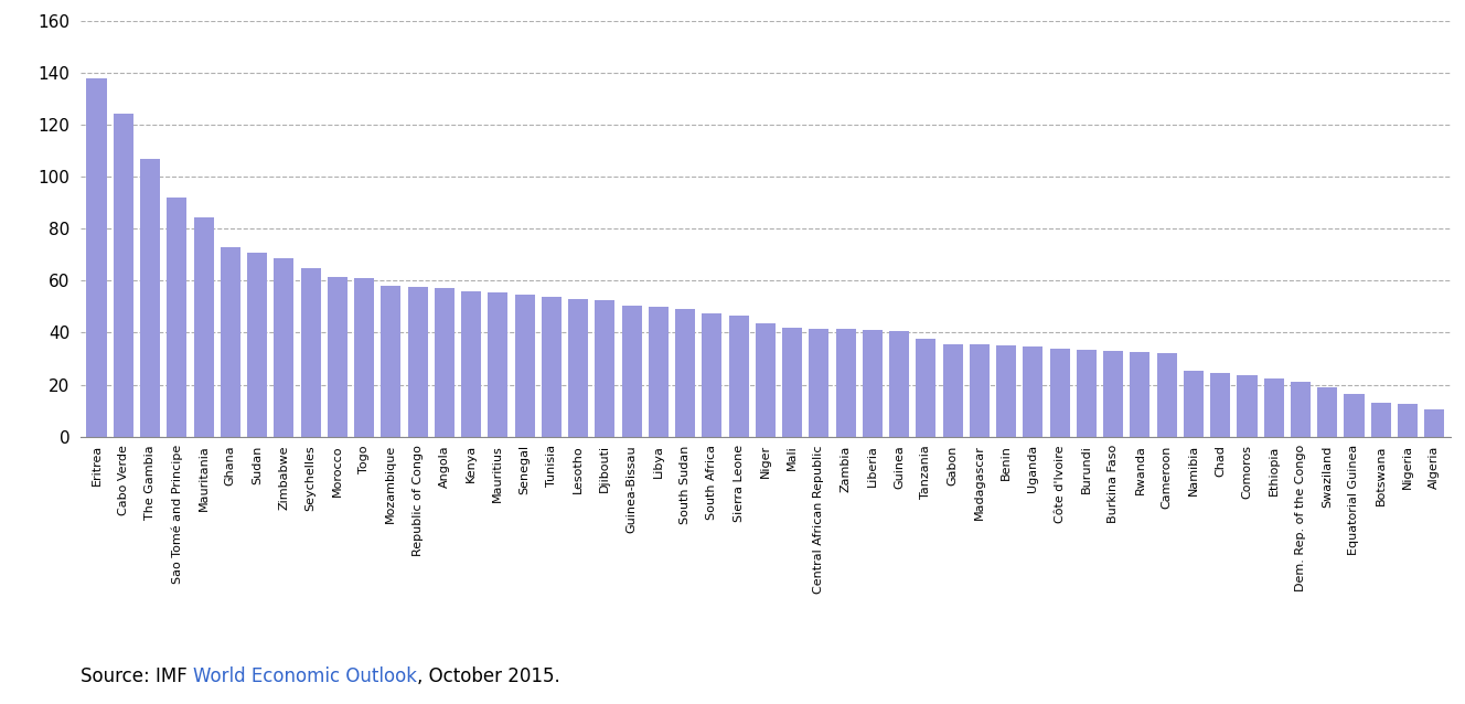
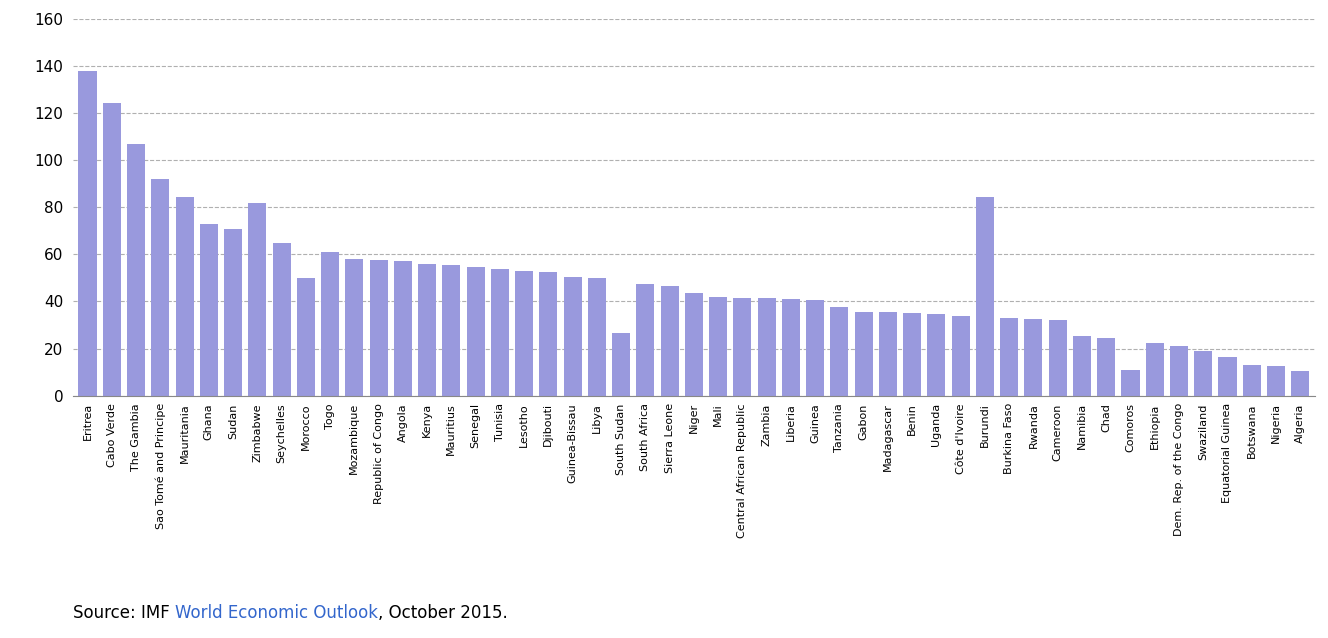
Zimbabwe: 68.5 -> 82.0
Morocco: 61.5 -> 50.0
South Sudan: 49.0 -> 26.5
Burundi: 33.5 -> 84.5
Comoros: 23.5 -> 11.0
